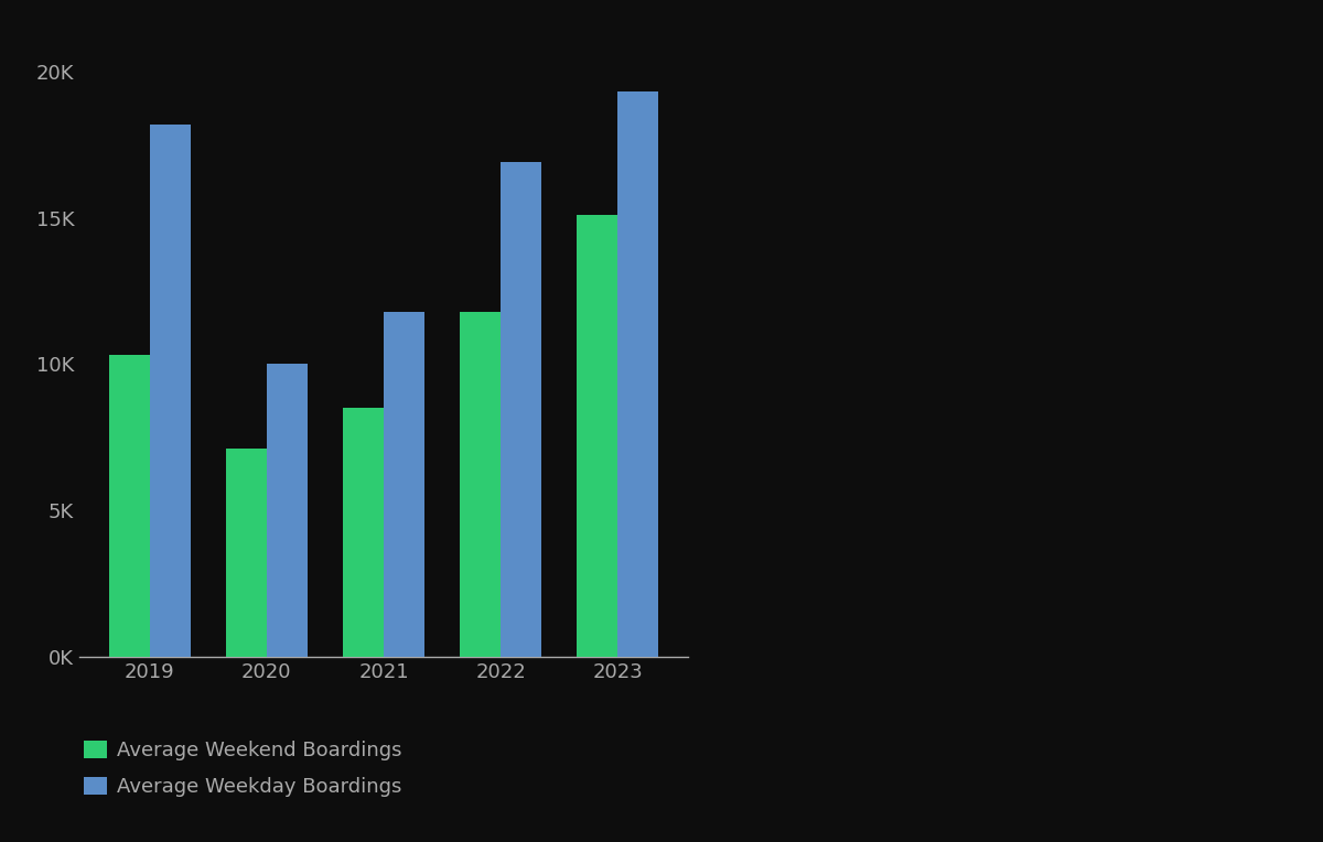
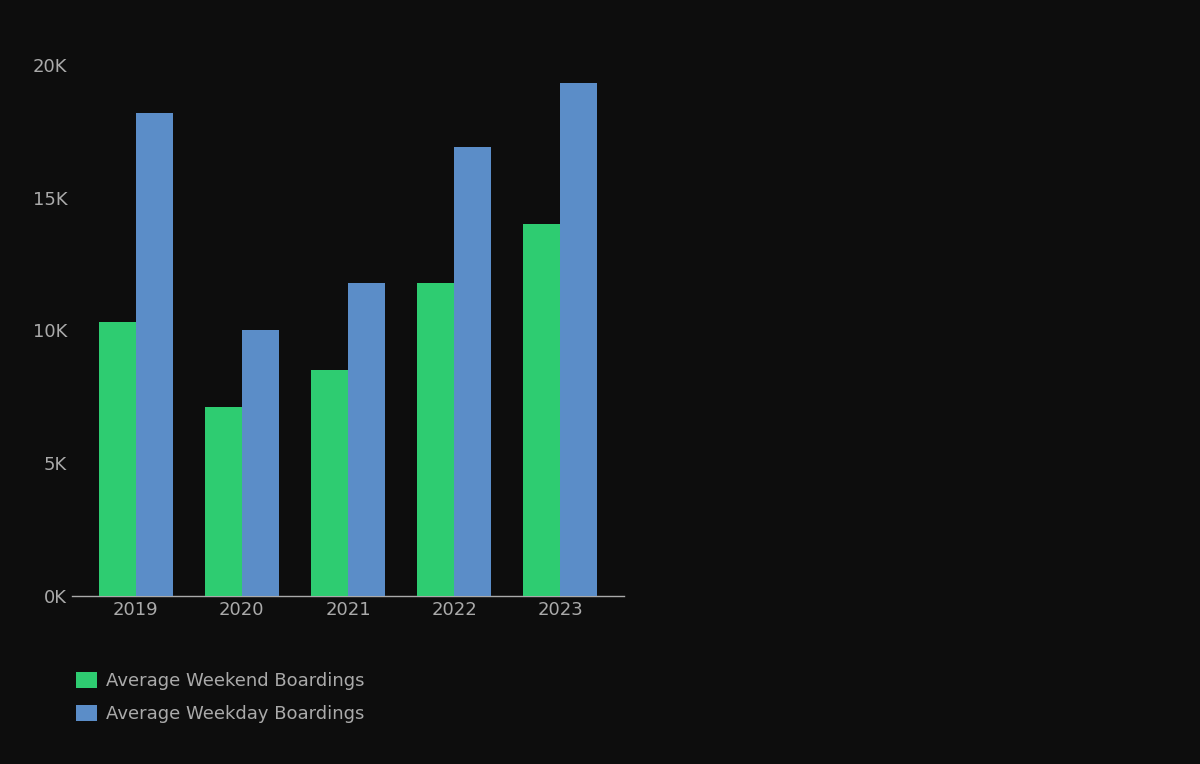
Average Weekend Boardings/2023: 15.1K -> 14.0K
